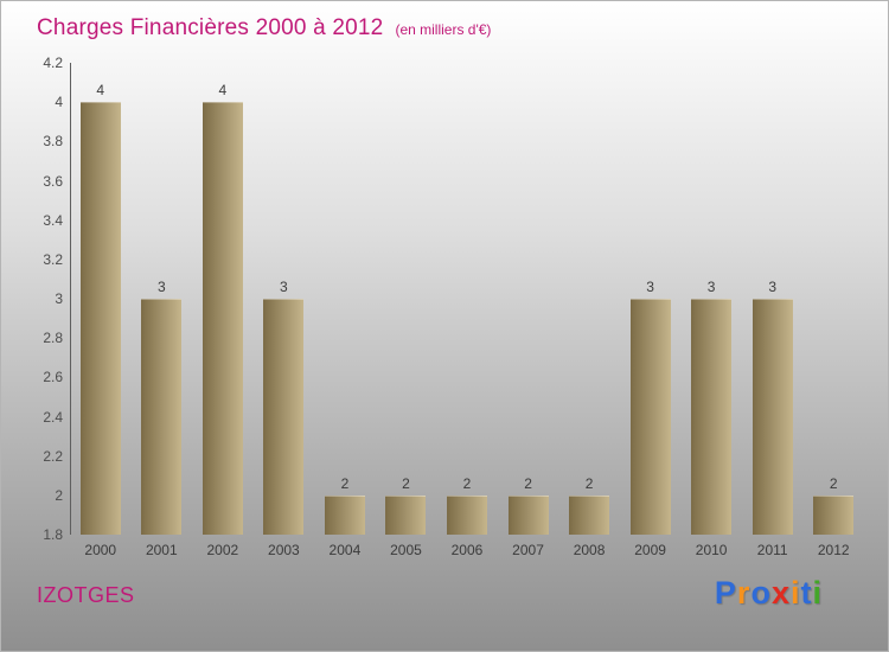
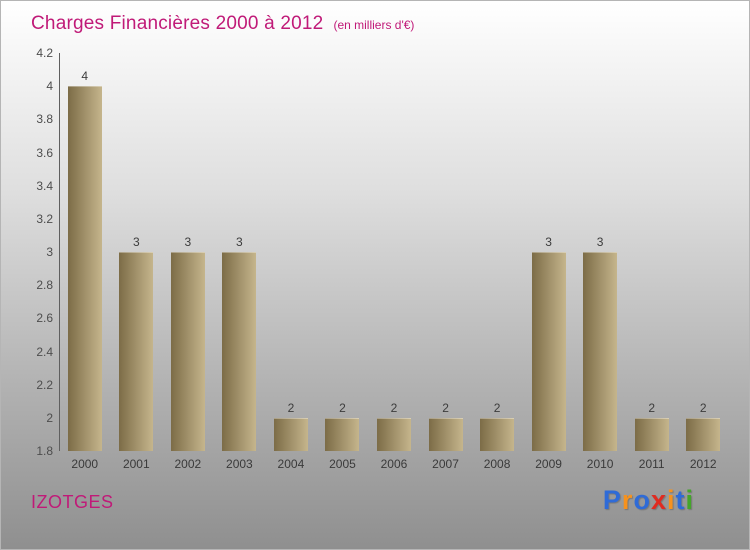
2002: 4 -> 3
2011: 3 -> 2
